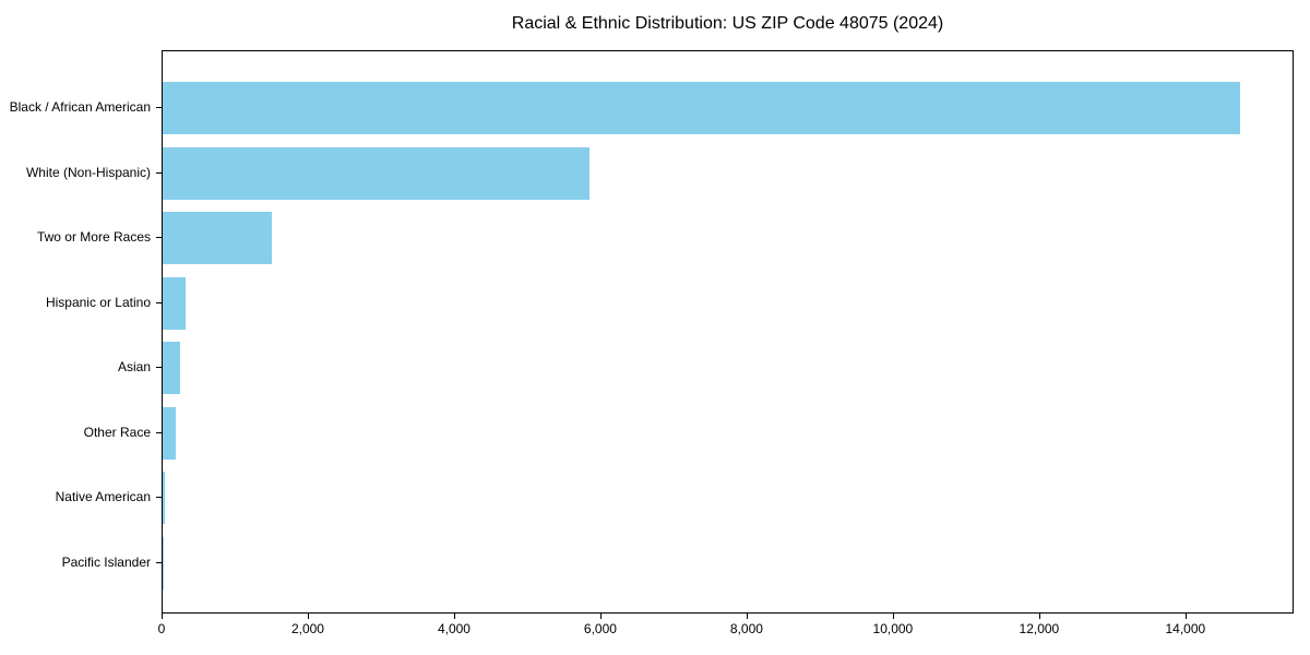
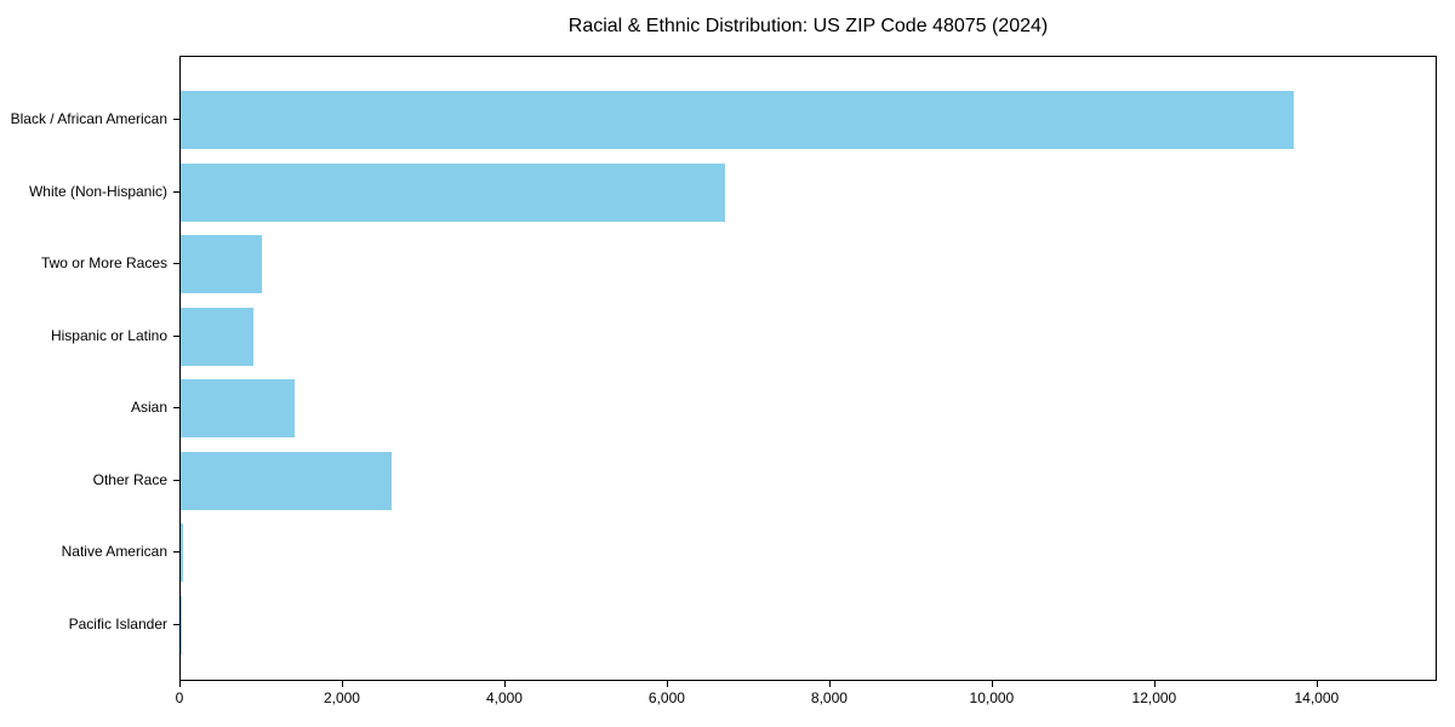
Black / African American: 14700 -> 13700
White (Non-Hispanic): 5800 -> 6700
Two or More Races: 1500 -> 1000
Hispanic or Latino: 300 -> 900
Asian: 200 -> 1400
Other Race: 200 -> 2600
